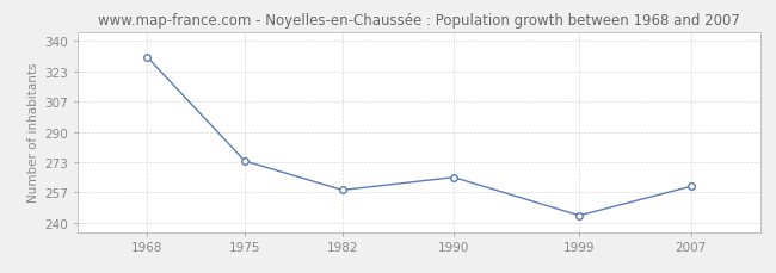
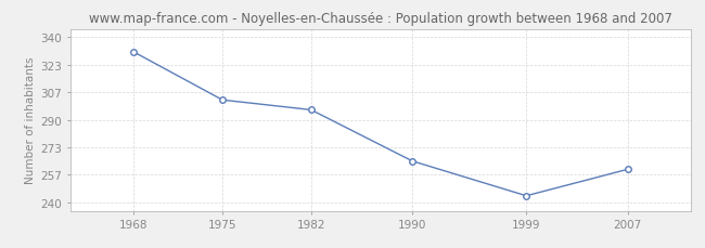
1975: 274 -> 302
1982: 258 -> 296
